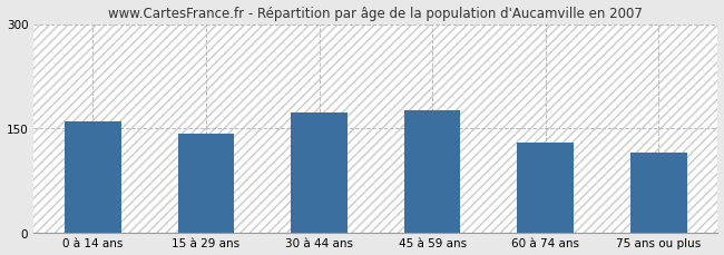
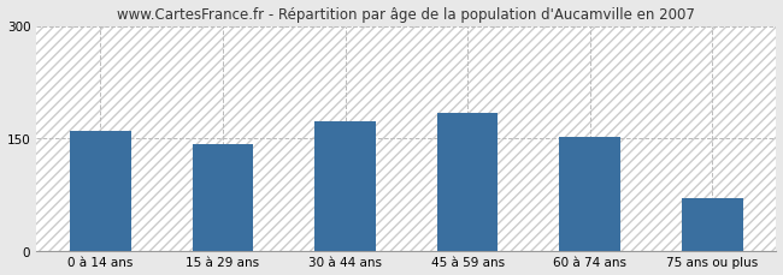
45 à 59 ans: 175 -> 184
60 à 74 ans: 130 -> 152
75 ans ou plus: 115 -> 70
